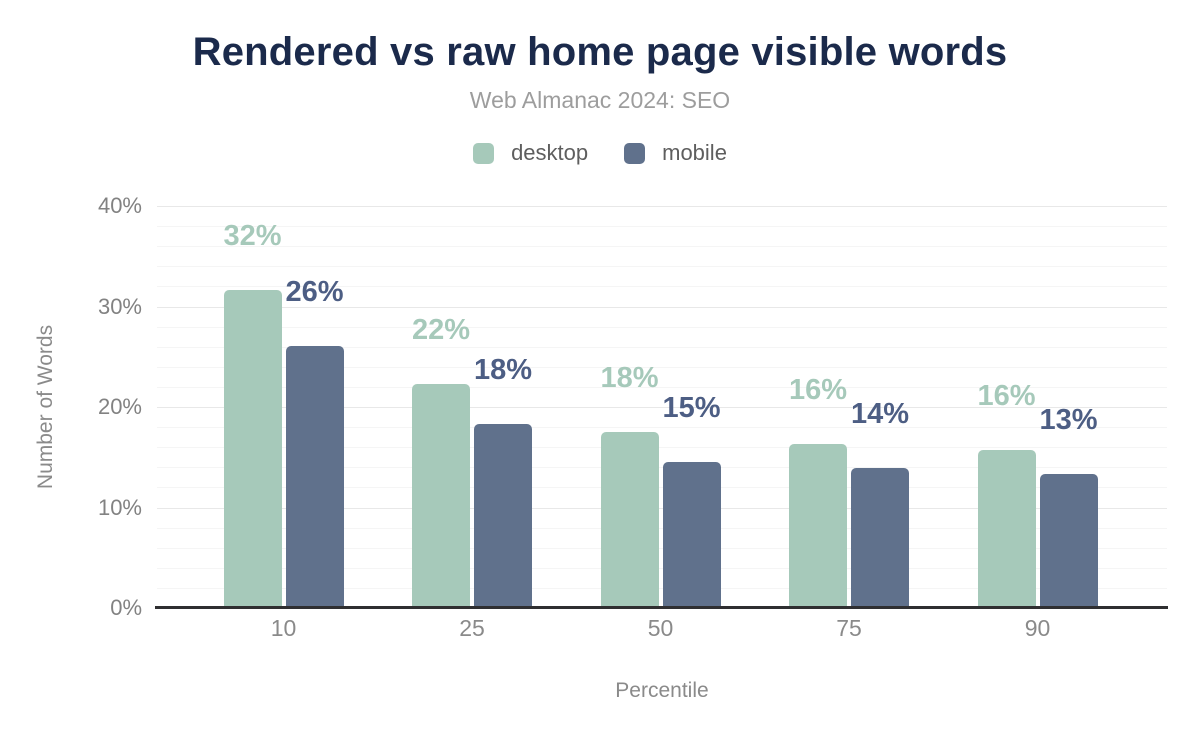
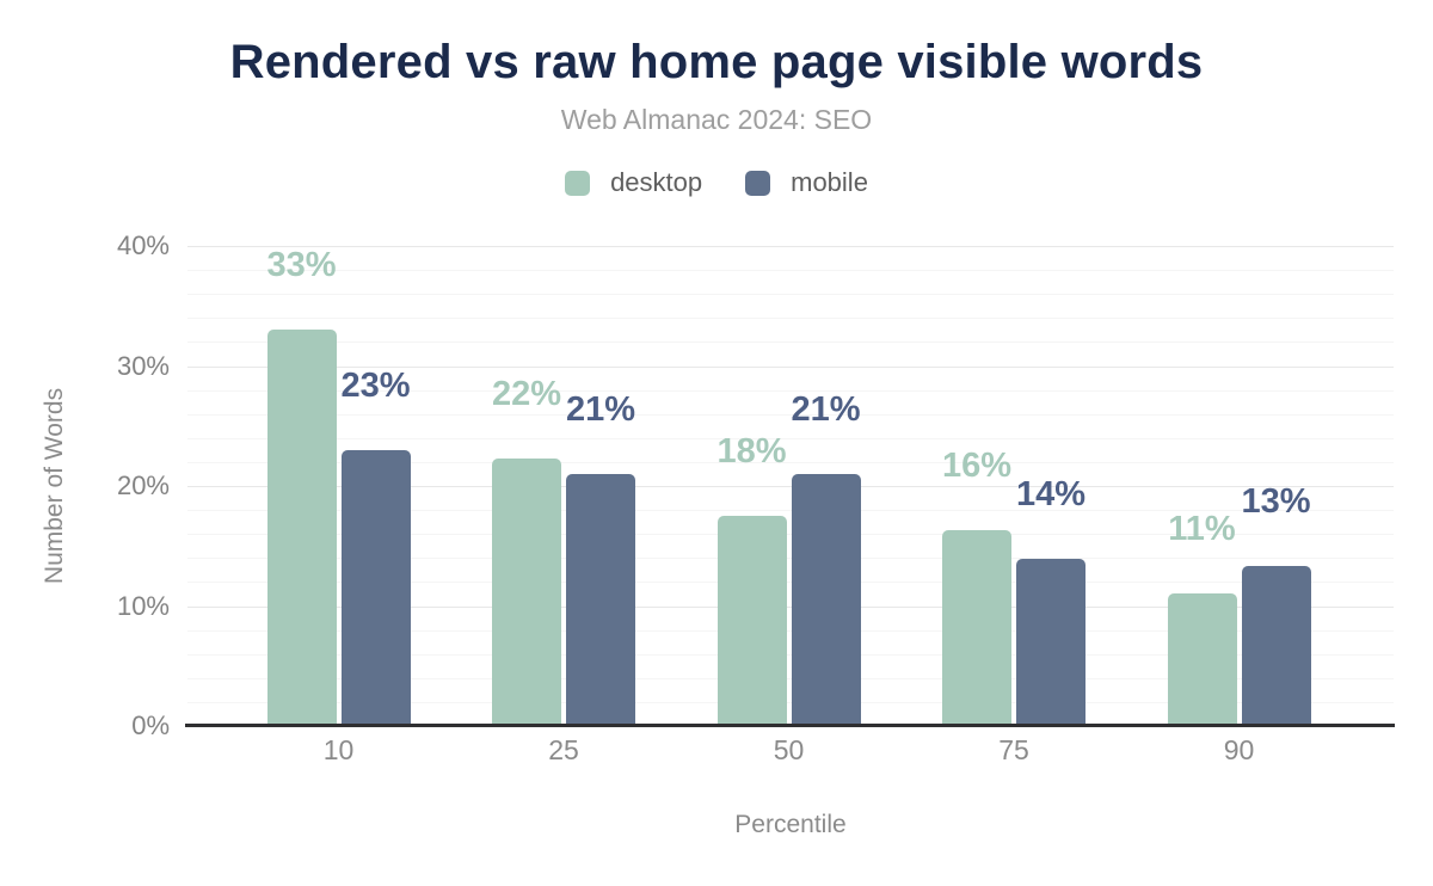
desktop/10: 32% -> 33%
mobile/10: 26% -> 23%
mobile/25: 18% -> 21%
mobile/50: 15% -> 21%
desktop/90: 16% -> 11%
